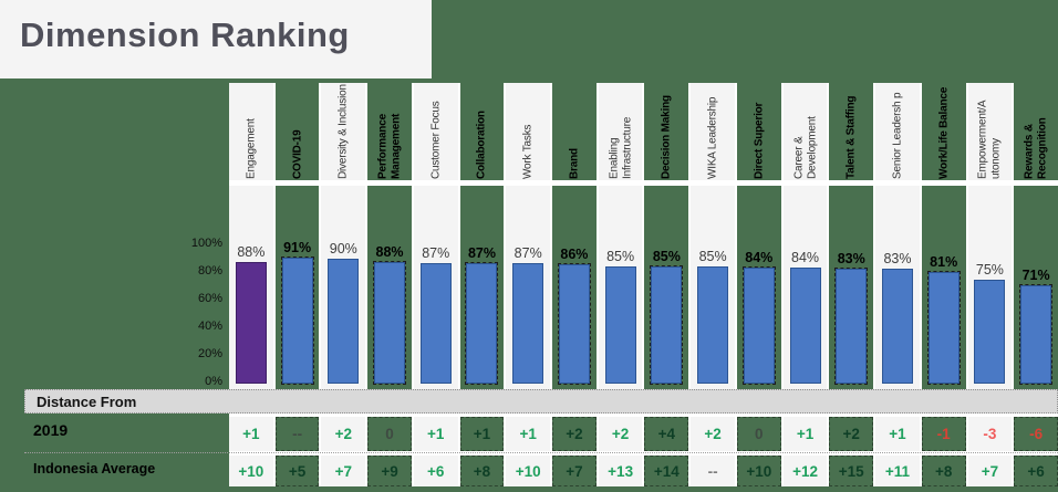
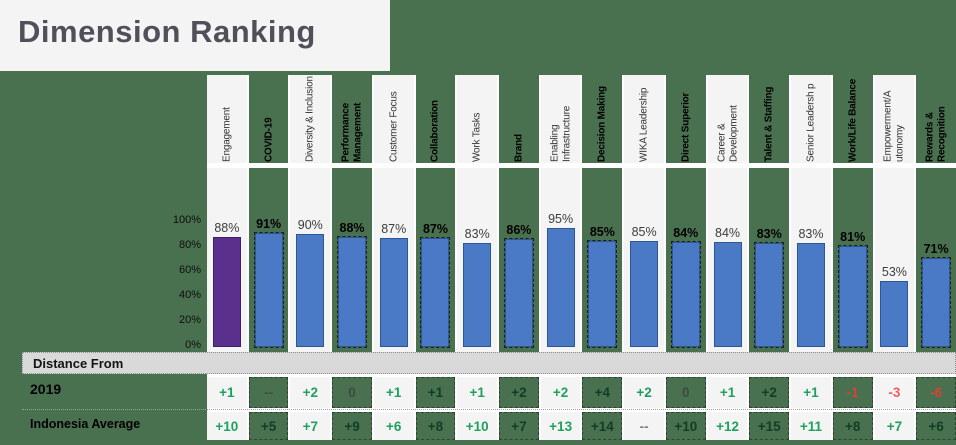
Work Tasks: 87% -> 83%
Enabling Infrastructure: 85% -> 95%
Empowerment/A utonomy: 75% -> 53%
